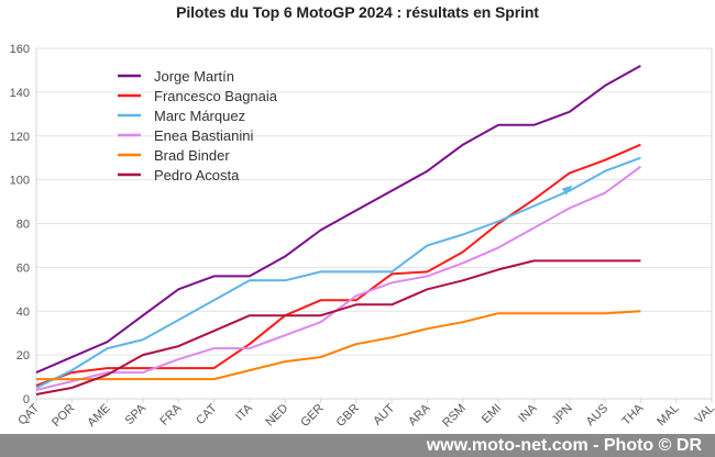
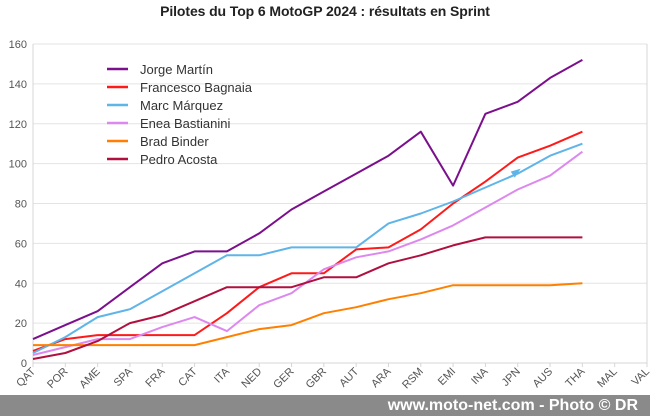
Enea Bastianini/ITA: 23 -> 16
Jorge Martín/EMI: 125 -> 89
